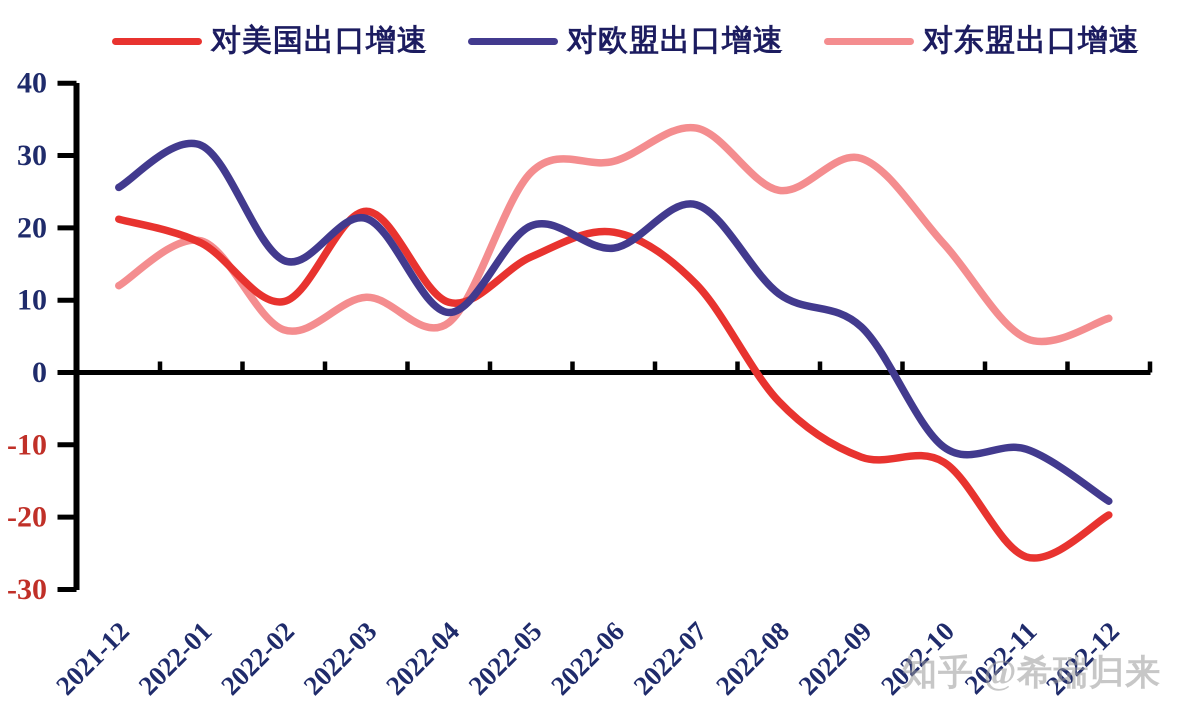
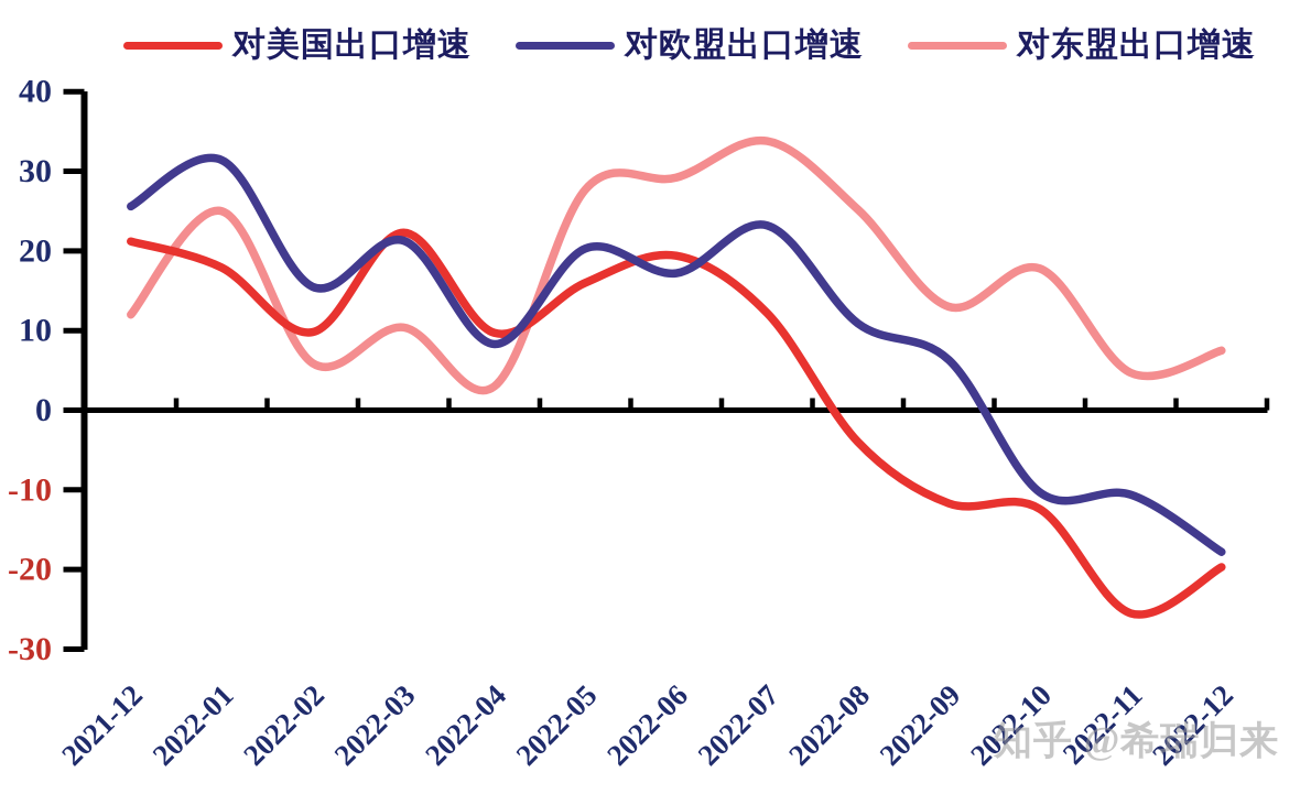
对东盟出口增速/2022-01: 18 -> 25
对东盟出口增速/2022-04: 7 -> 3
对东盟出口增速/2022-09: 30 -> 13
